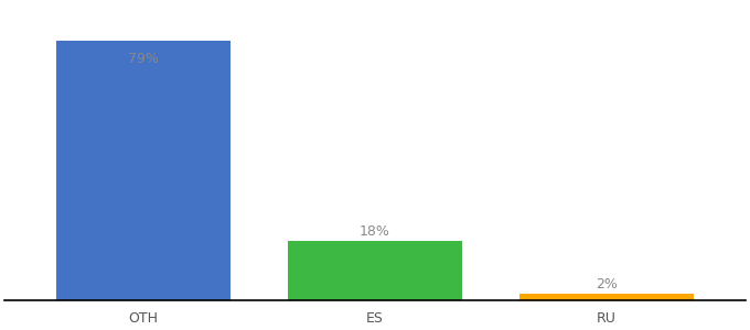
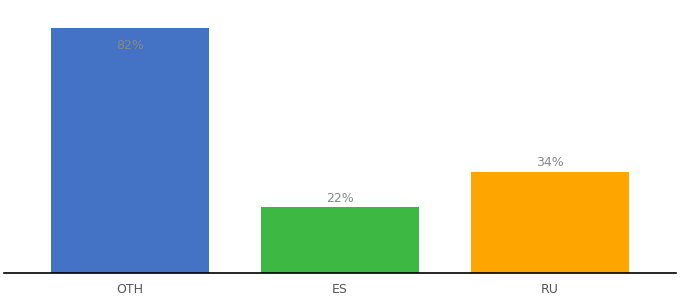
OTH: 79% -> 82%
ES: 18% -> 22%
RU: 2% -> 34%
